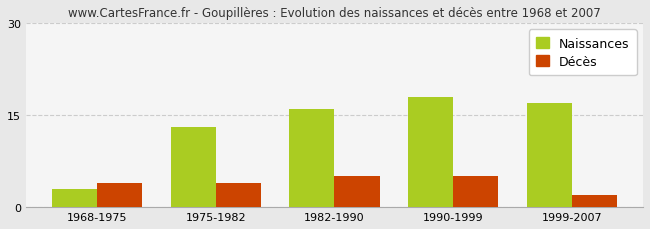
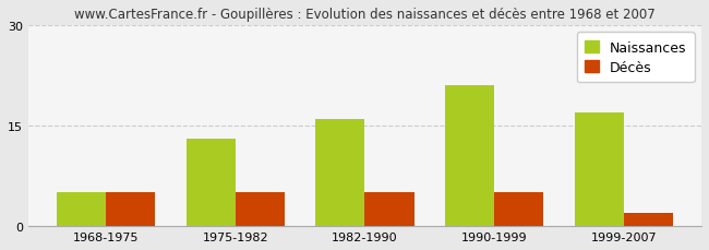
Naissances/1968-1975: 3 -> 5
Décès/1968-1975: 4 -> 5
Décès/1975-1982: 4 -> 5
Naissances/1990-1999: 18 -> 21
